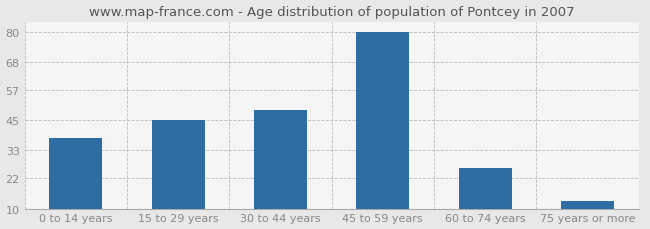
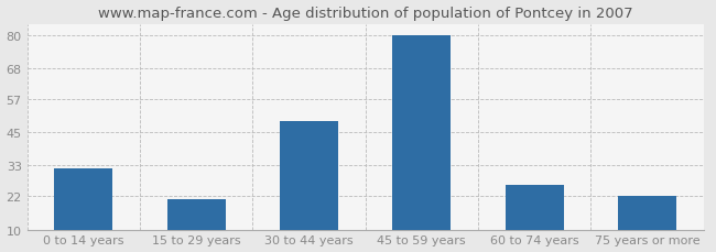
0 to 14 years: 38 -> 32
15 to 29 years: 45 -> 21
75 years or more: 13 -> 22
